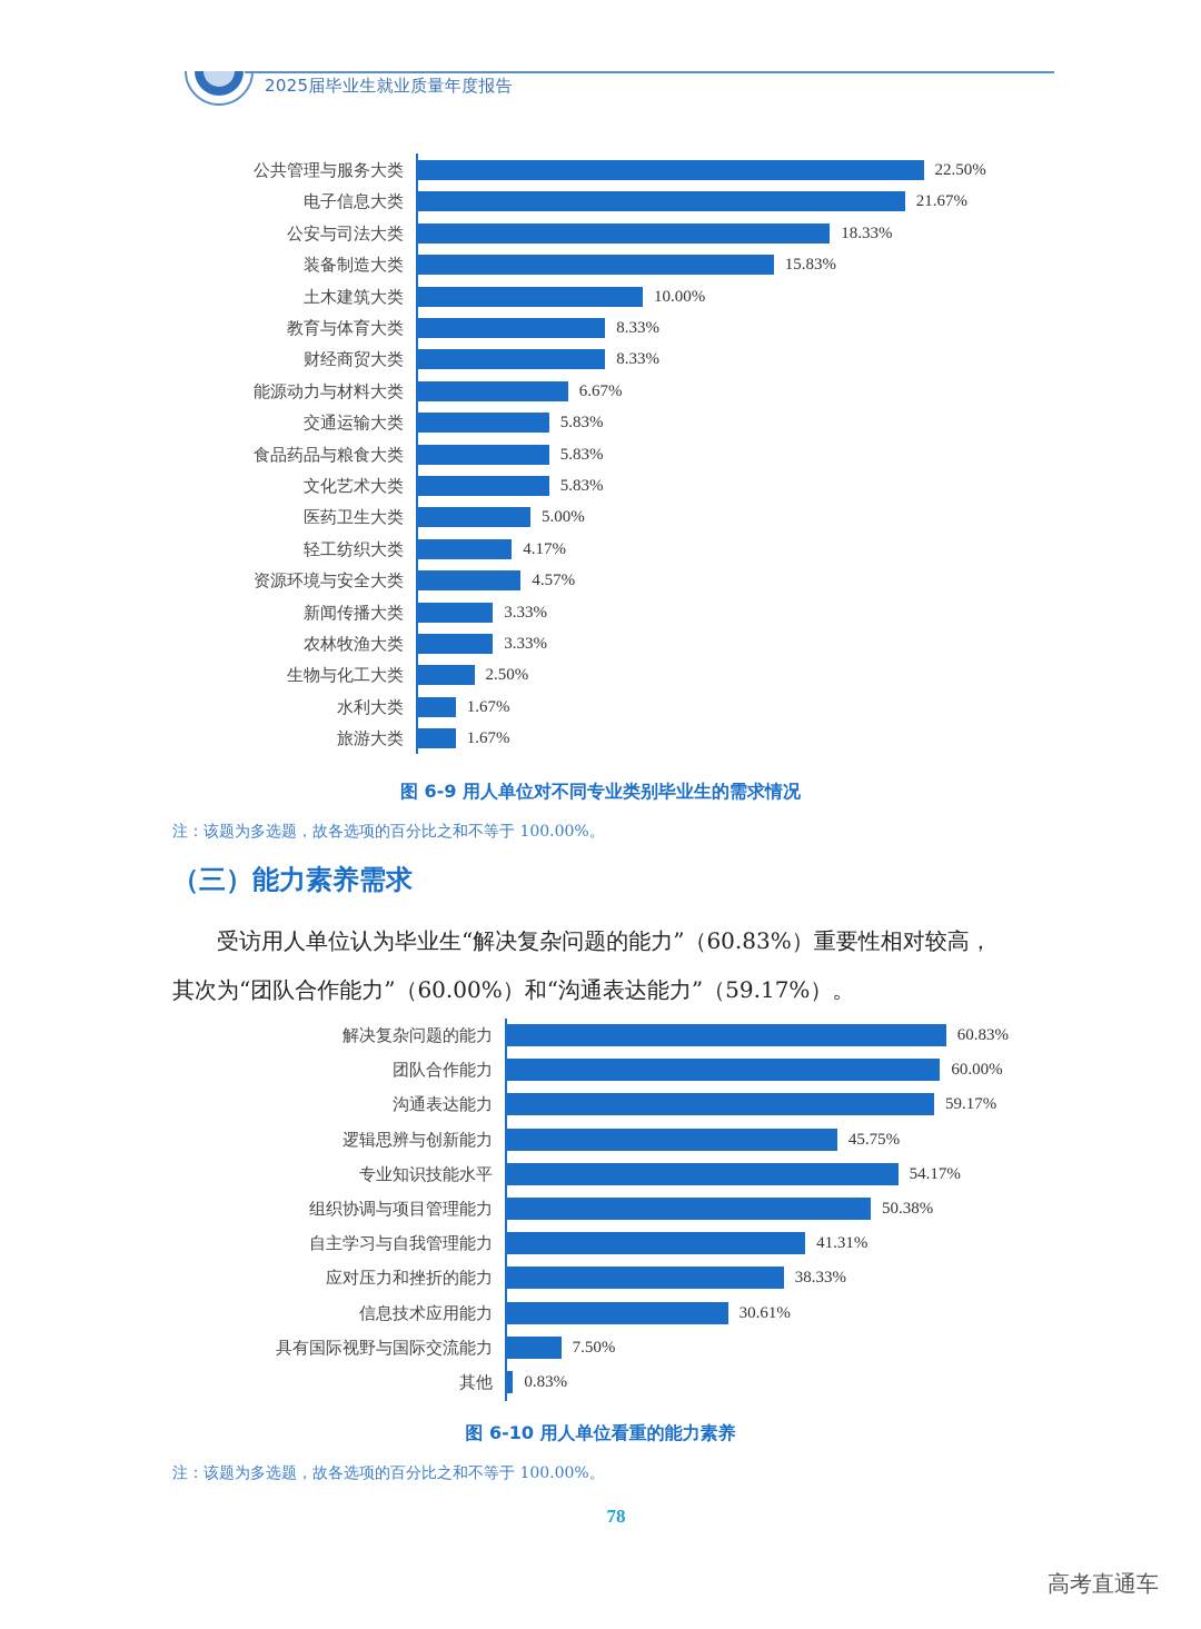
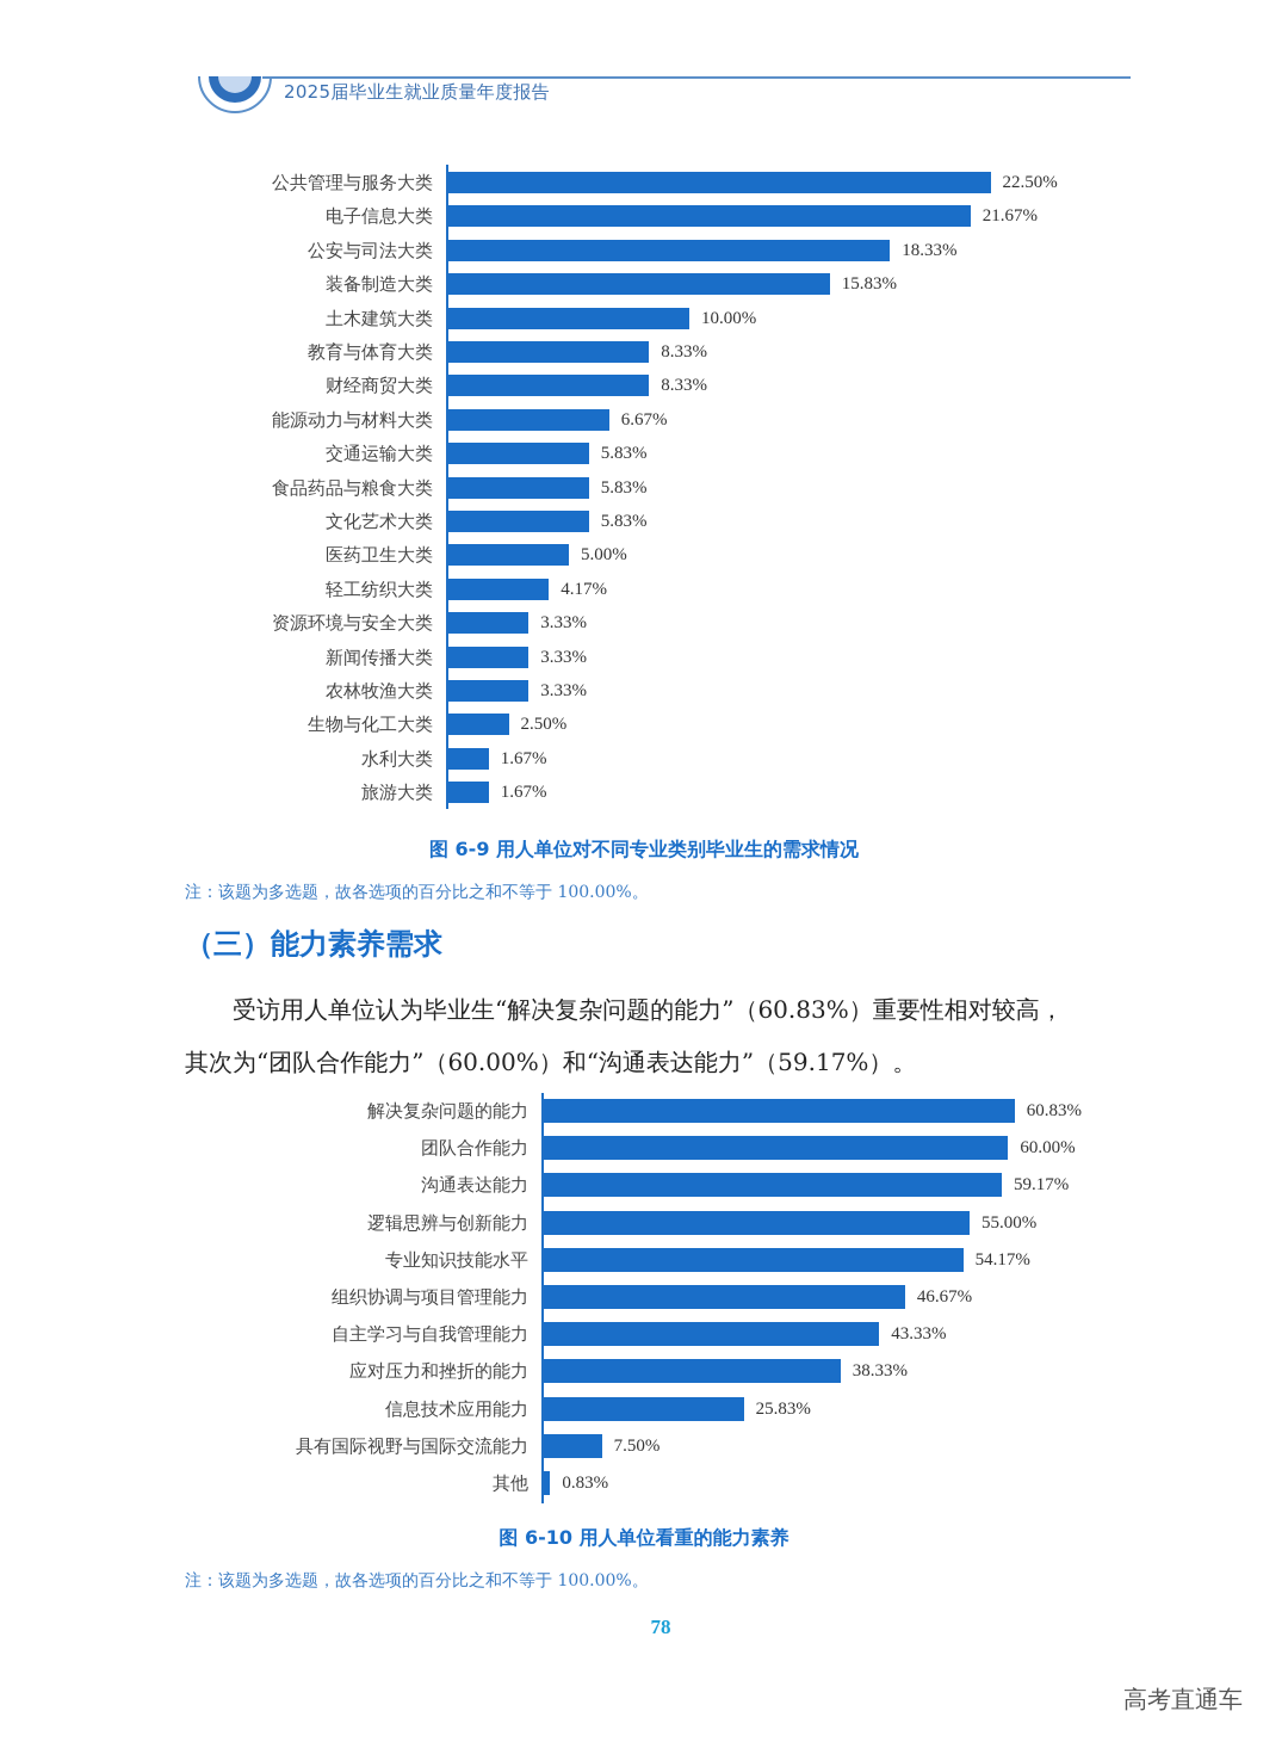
图 6-9 用人单位对不同专业类别毕业生的需求情况/资源环境与安全大类: 4.57% -> 3.33%
图 6-10 用人单位看重的能力素养/逻辑思辨与创新能力: 45.75% -> 55.00%
图 6-10 用人单位看重的能力素养/组织协调与项目管理能力: 50.38% -> 46.67%
图 6-10 用人单位看重的能力素养/自主学习与自我管理能力: 41.31% -> 43.33%
图 6-10 用人单位看重的能力素养/信息技术应用能力: 30.61% -> 25.83%
